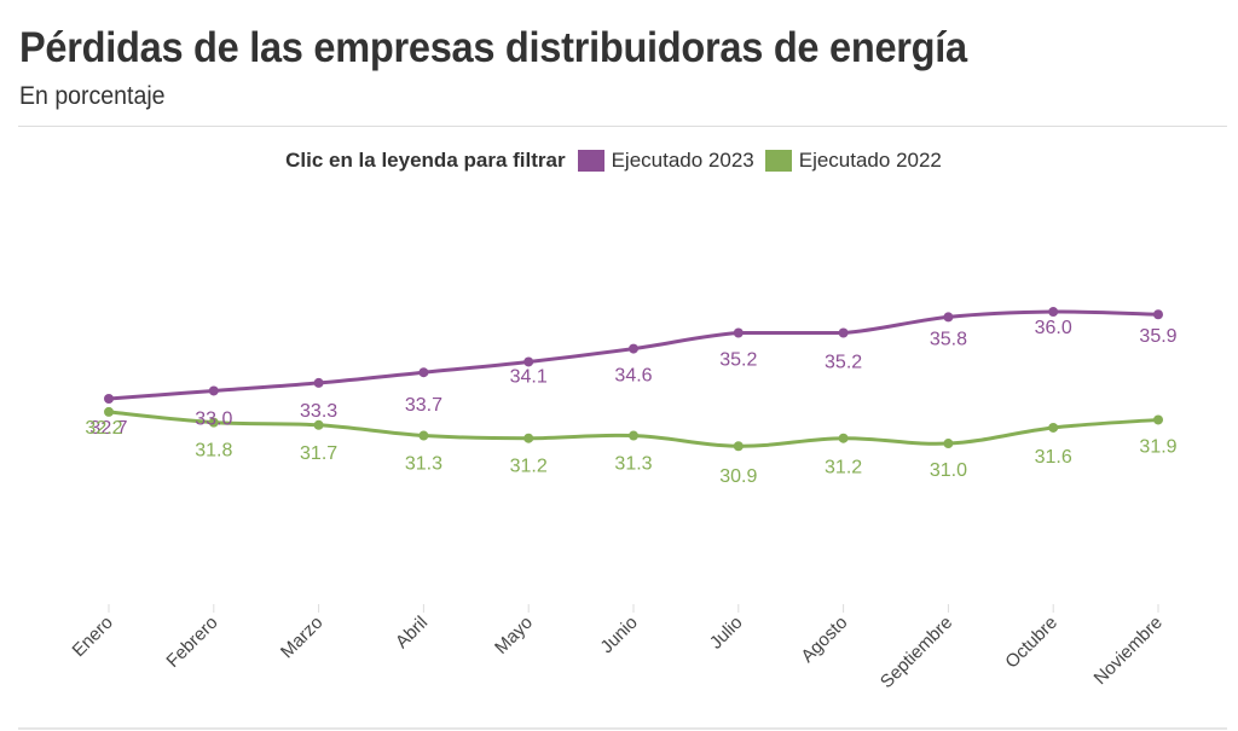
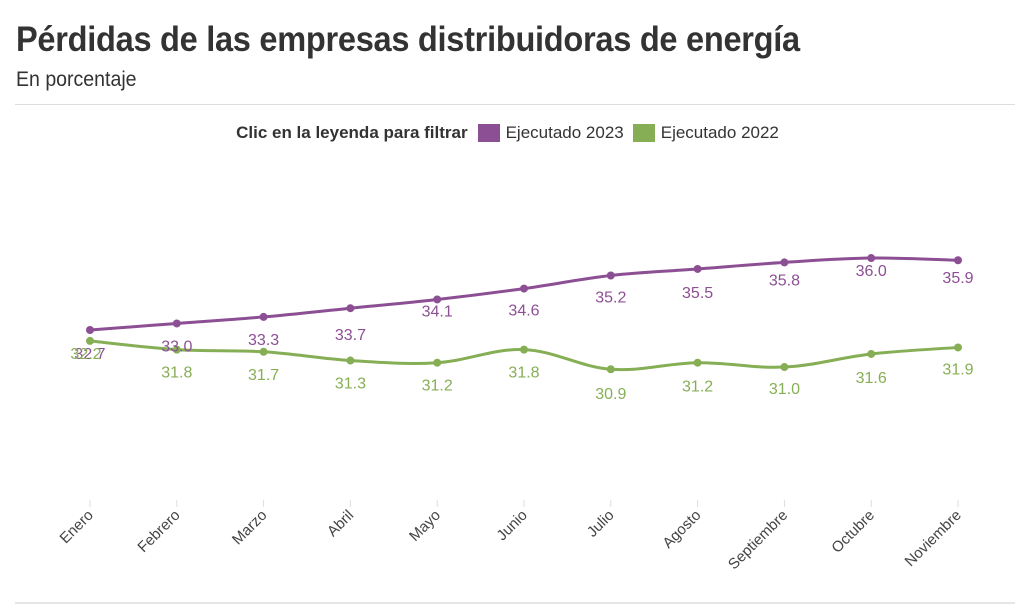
Ejecutado 2022/Junio: 31.3 -> 31.8
Ejecutado 2023/Agosto: 35.2 -> 35.5
